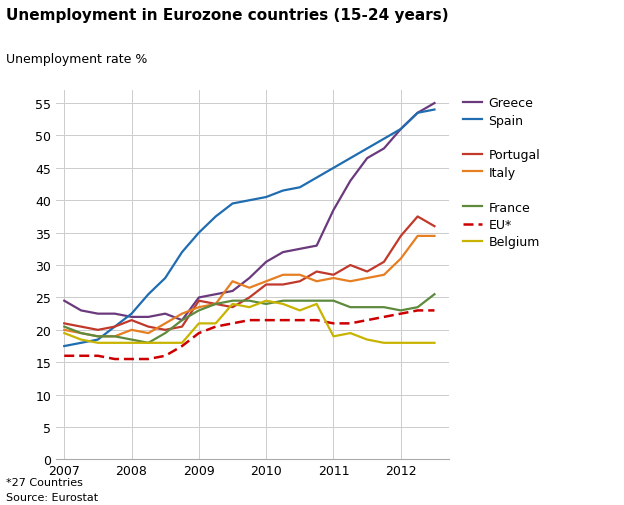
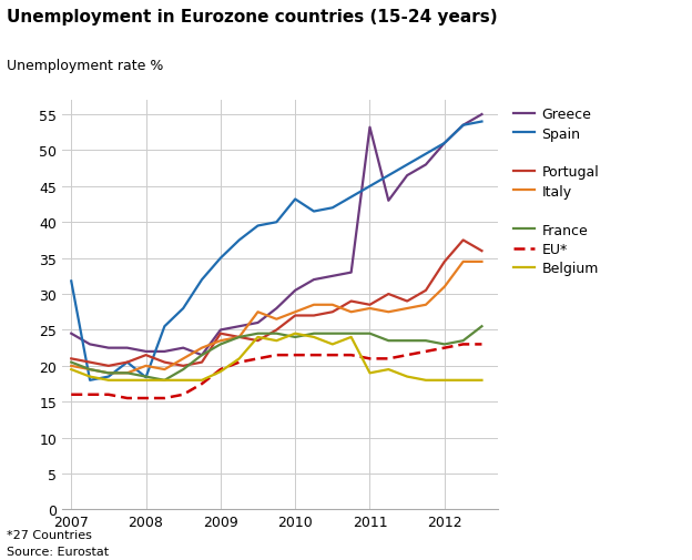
Spain/2007: 17.5 -> 31.8
Spain/2008: 22.5 -> 18.4
Belgium/2009: 21.0 -> 19.2
Spain/2010: 40.5 -> 43.2
Greece/2011: 38.5 -> 53.2
